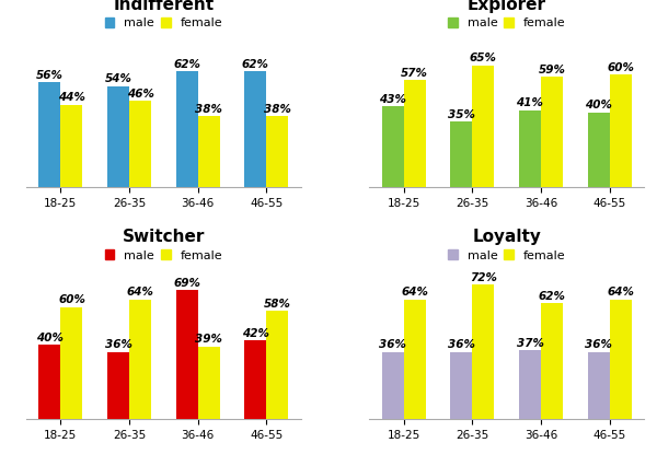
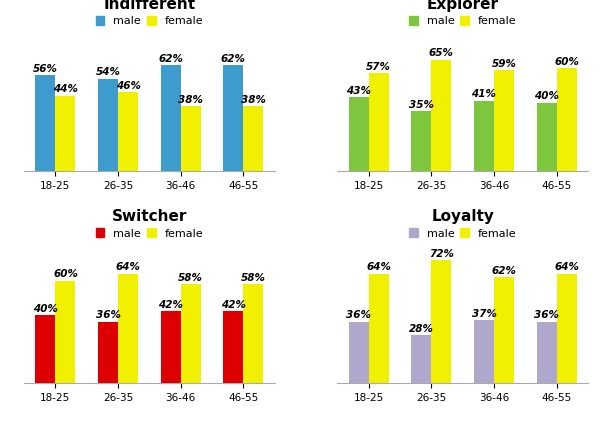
Switcher/male/36-46: 69% -> 42%
Switcher/female/36-46: 39% -> 58%
Loyalty/male/26-35: 36% -> 28%
